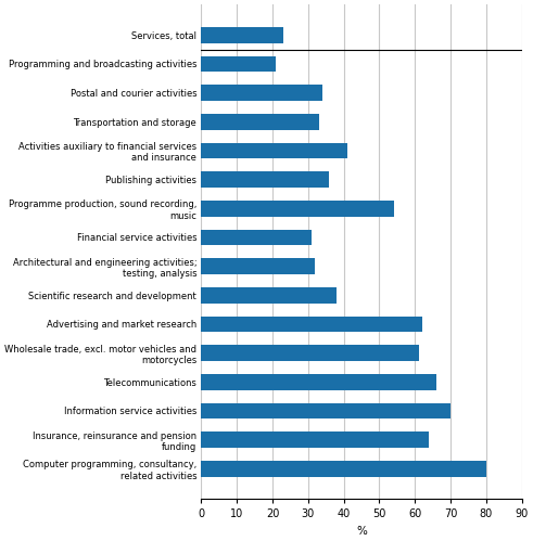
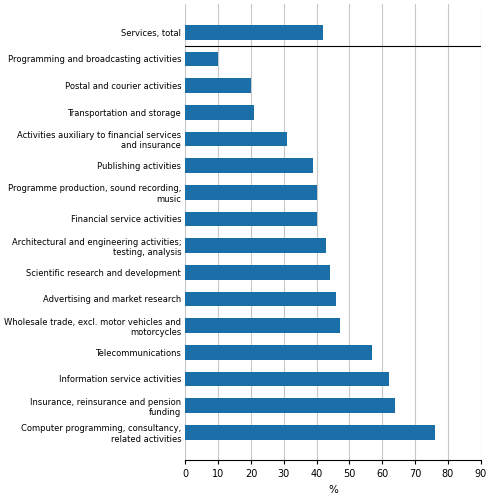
Services, total: 23 -> 42
Programming and broadcasting activities: 21 -> 10
Postal and courier activities: 34 -> 20
Transportation and storage: 33 -> 21
Activities auxiliary to financial services and insurance: 41 -> 31
Publishing activities: 36 -> 39
Programme production, sound recording, music: 54 -> 40
Financial service activities: 31 -> 40
Architectural and engineering activities; testing, analysis: 32 -> 43
Scientific research and development: 38 -> 44
Advertising and market research: 62 -> 46
Wholesale trade, excl. motor vehicles and motorcycles: 61 -> 47
Telecommunications: 66 -> 57
Information service activities: 70 -> 62
Computer programming, consultancy, related activities: 80 -> 76
